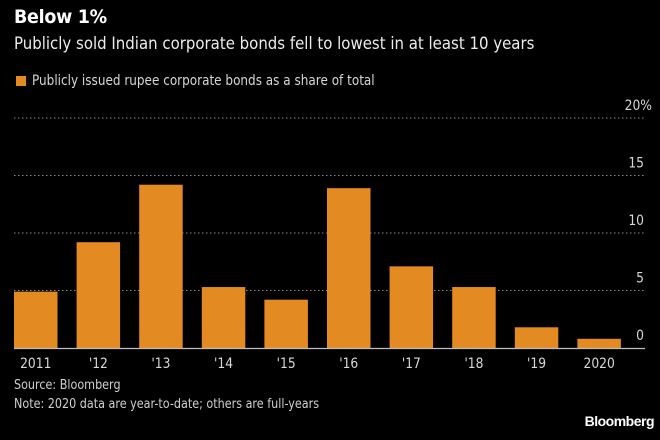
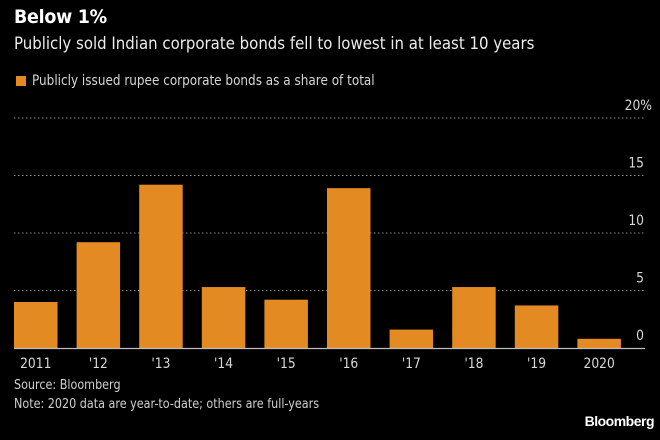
2011: 4.9 -> 4.0
'17: 7.1 -> 1.6
'19: 1.8 -> 3.7
